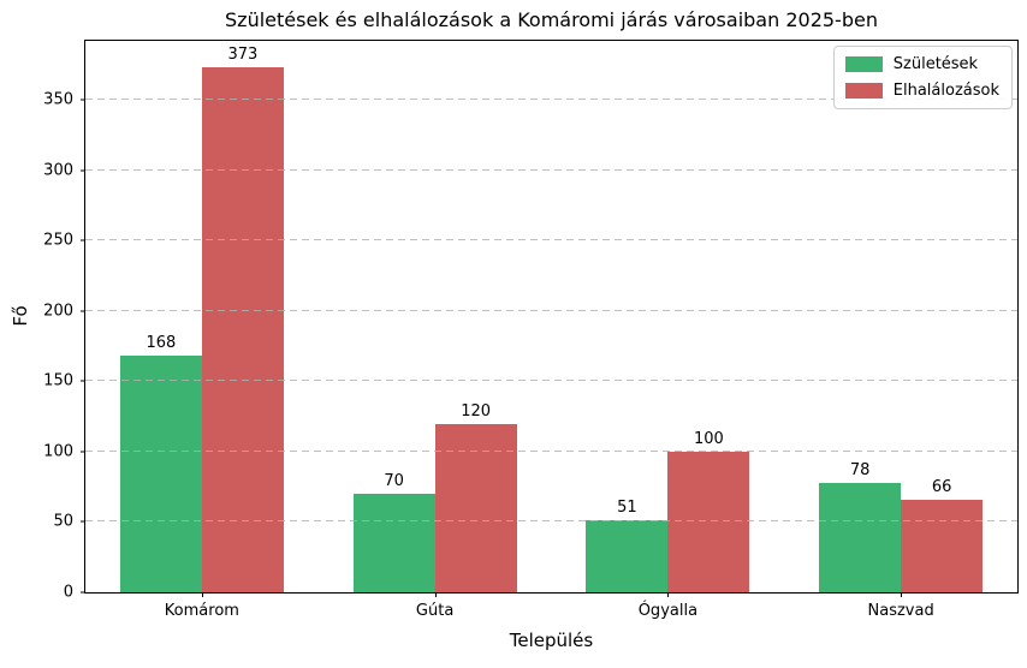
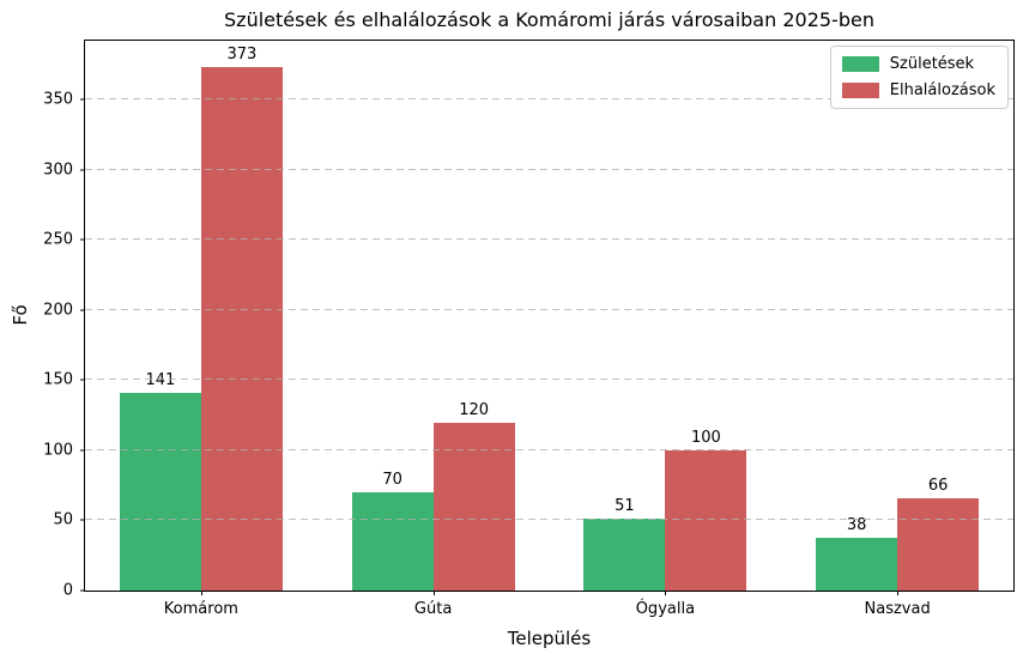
Születések/Komárom: 168 -> 141
Születések/Naszvad: 78 -> 38
